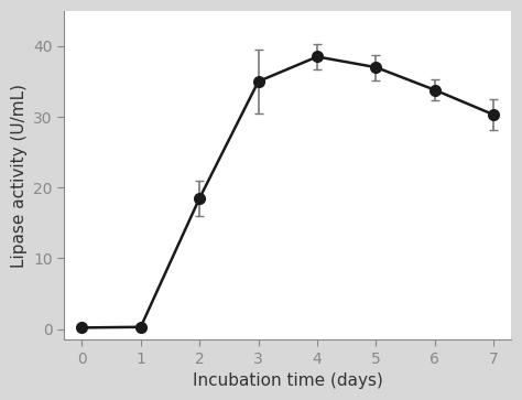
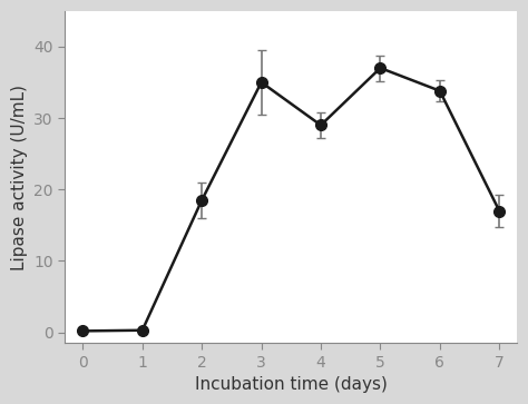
4: 38.5 -> 29.0
7: 30.3 -> 17.0
